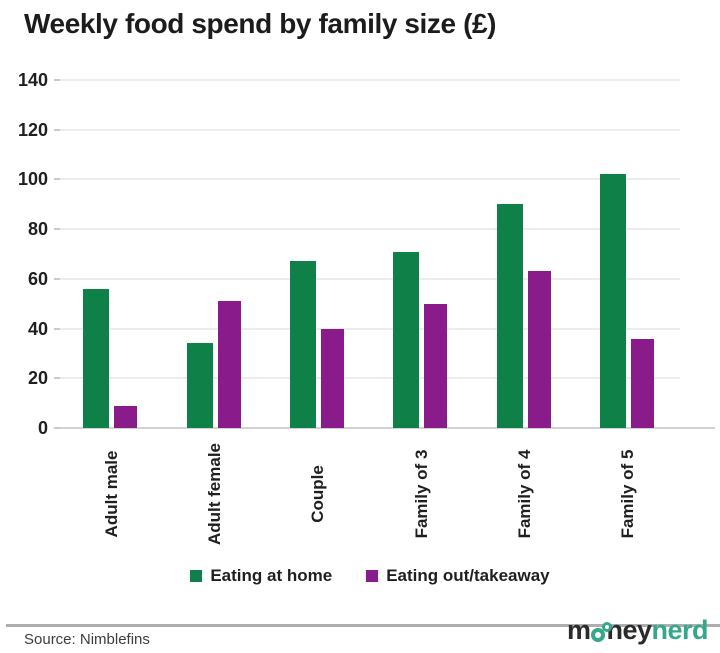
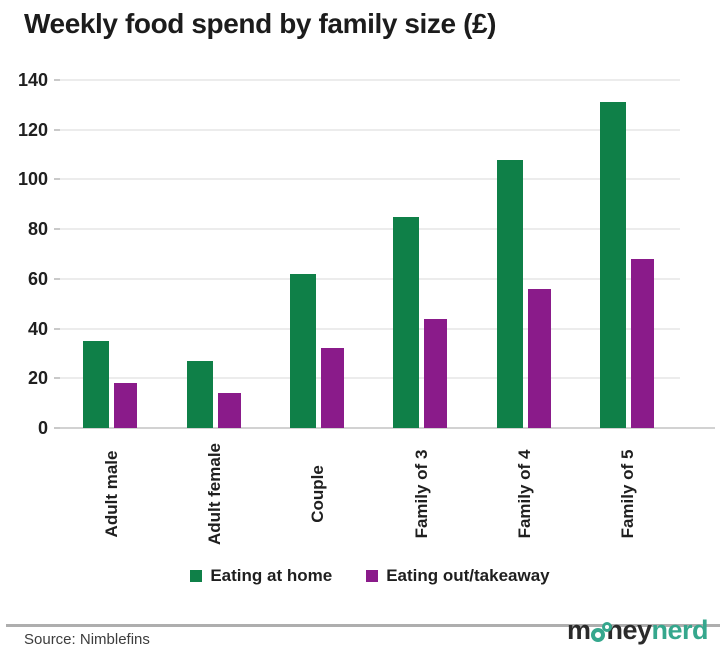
Eating at home/Adult male: 56 -> 35
Eating out/takeaway/Adult male: 9 -> 18
Eating at home/Adult female: 34 -> 27
Eating out/takeaway/Adult female: 51 -> 14
Eating at home/Couple: 67 -> 62
Eating out/takeaway/Couple: 40 -> 32
Eating at home/Family of 3: 71 -> 85
Eating out/takeaway/Family of 3: 50 -> 44
Eating at home/Family of 4: 90 -> 108
Eating out/takeaway/Family of 4: 63 -> 56
Eating at home/Family of 5: 102 -> 131
Eating out/takeaway/Family of 5: 36 -> 68
